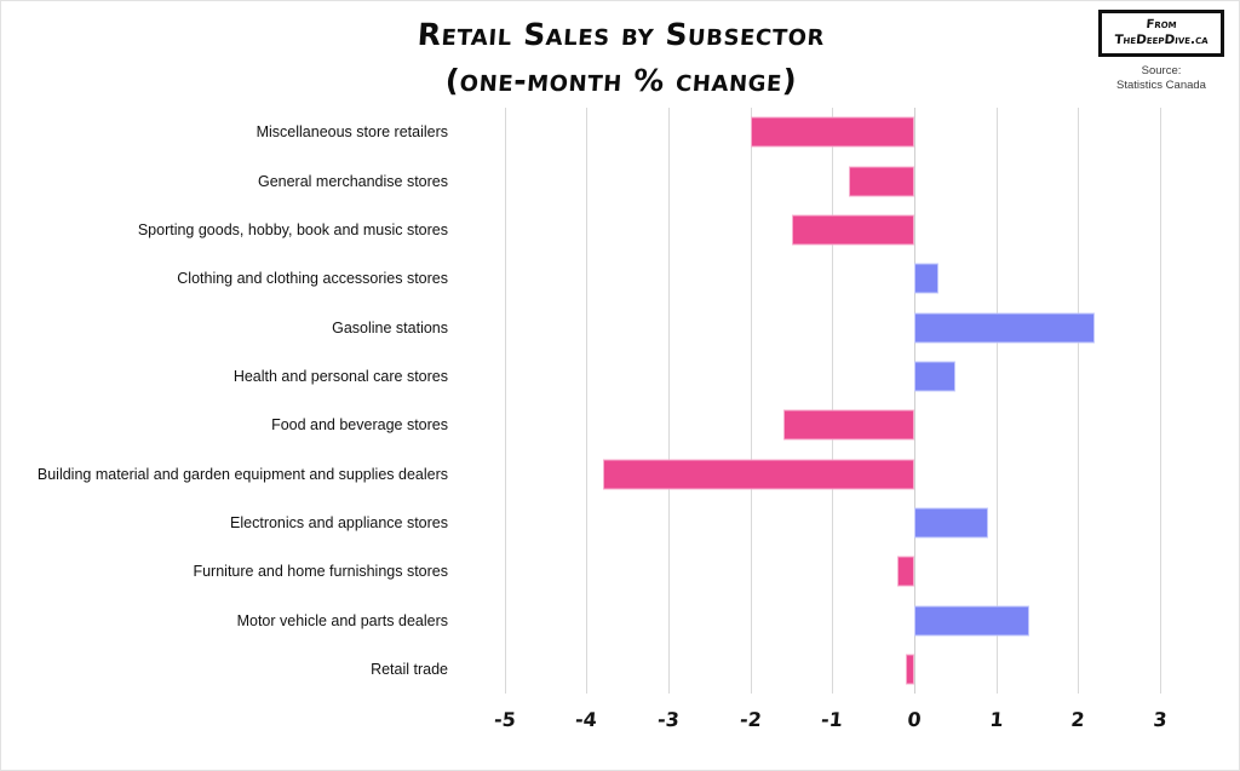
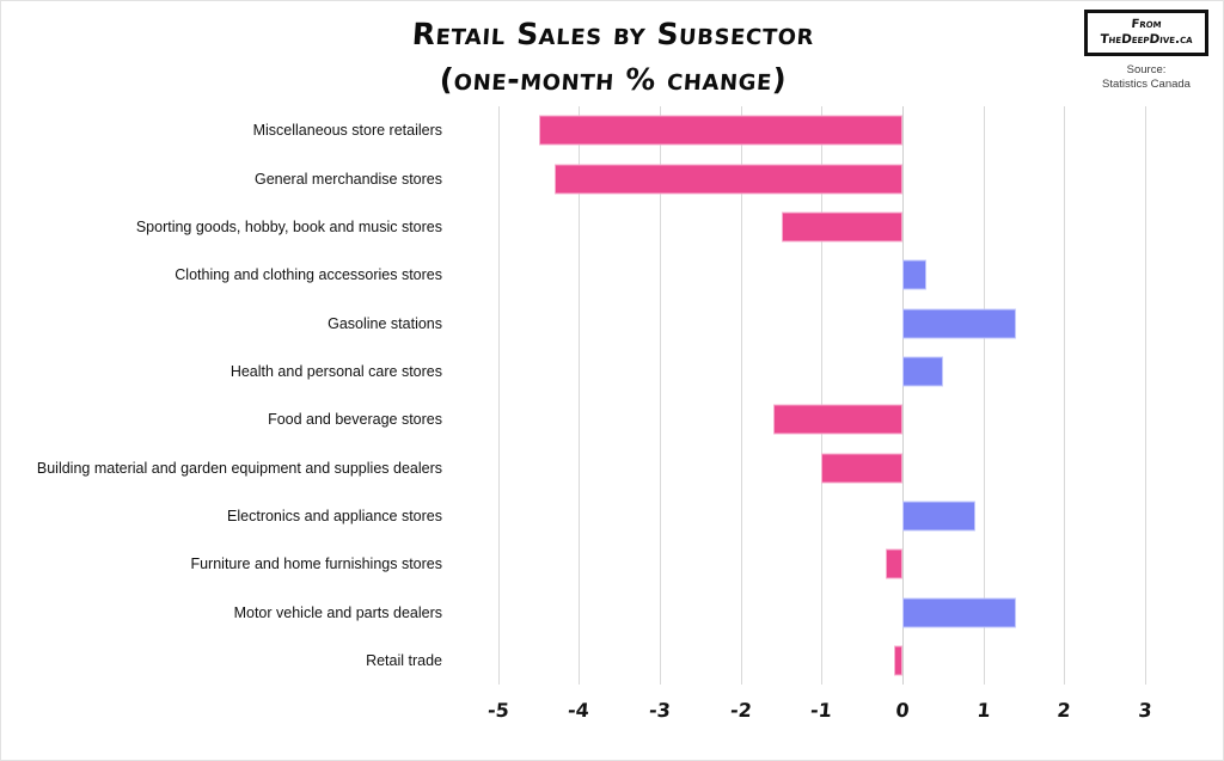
Miscellaneous store retailers: -2.0 -> -4.5
General merchandise stores: -0.8 -> -4.3
Gasoline stations: 2.2 -> 1.4
Building material and garden equipment and supplies dealers: -3.8 -> -1.0
